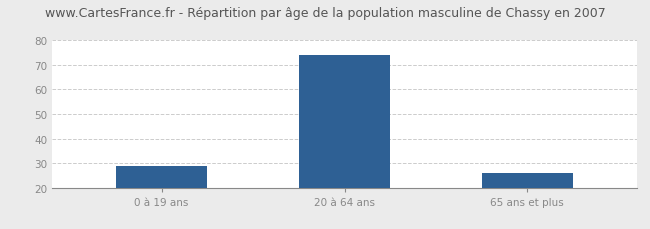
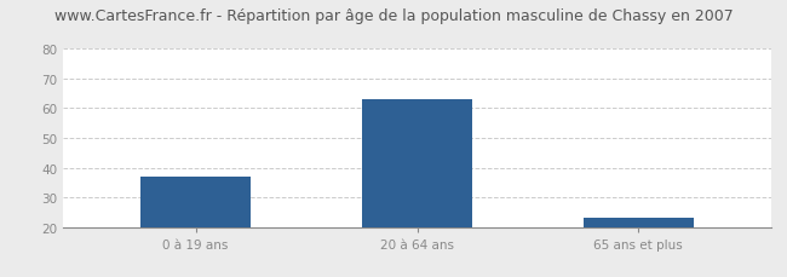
0 à 19 ans: 29 -> 37
20 à 64 ans: 74 -> 63
65 ans et plus: 26 -> 23
